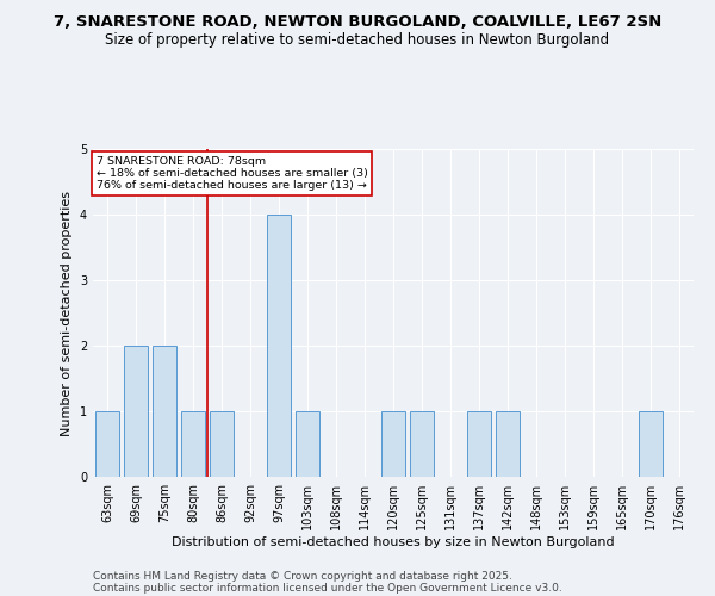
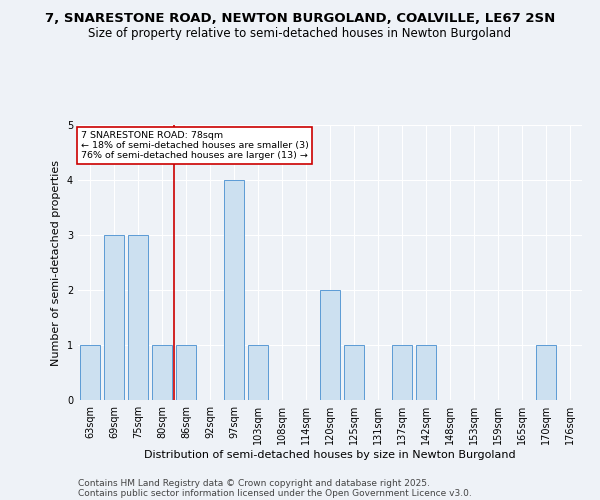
69sqm: 2 -> 3
75sqm: 2 -> 3
120sqm: 1 -> 2
